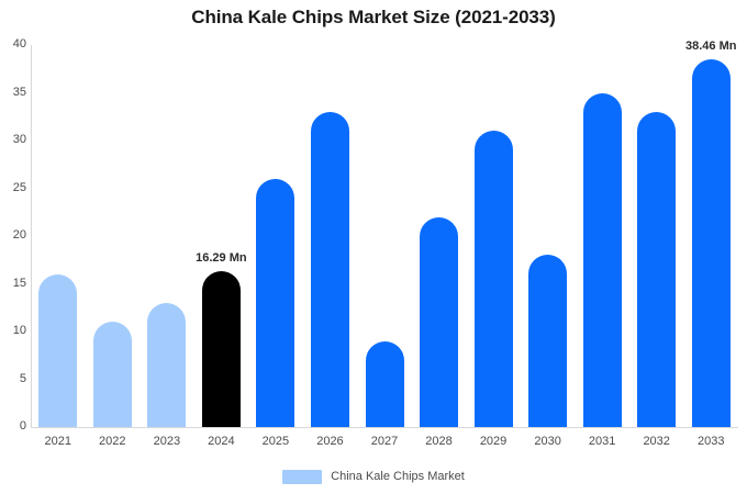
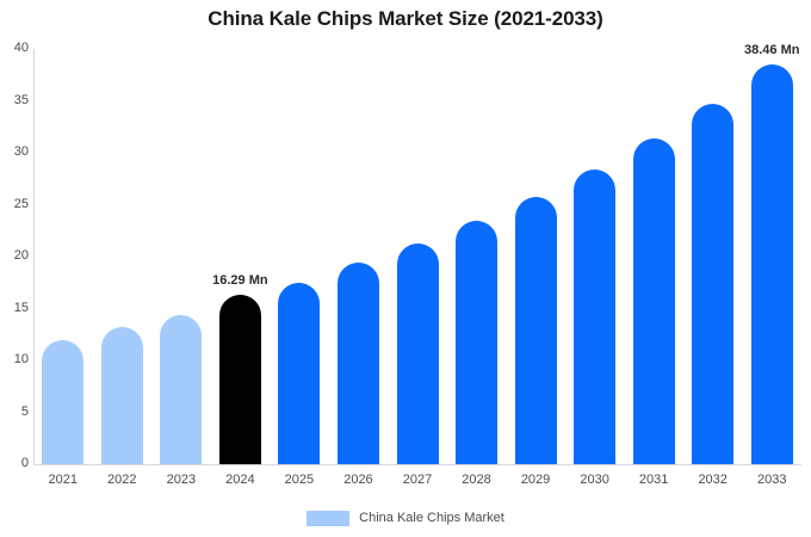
2021: 16 -> 12
2022: 11 -> 13
2023: 13 -> 14
2025: 26 -> 18
2026: 33 -> 19
2027: 9 -> 21
2028: 22 -> 23
2029: 31 -> 26
2030: 18 -> 28
2031: 35 -> 31
2032: 33 -> 35
